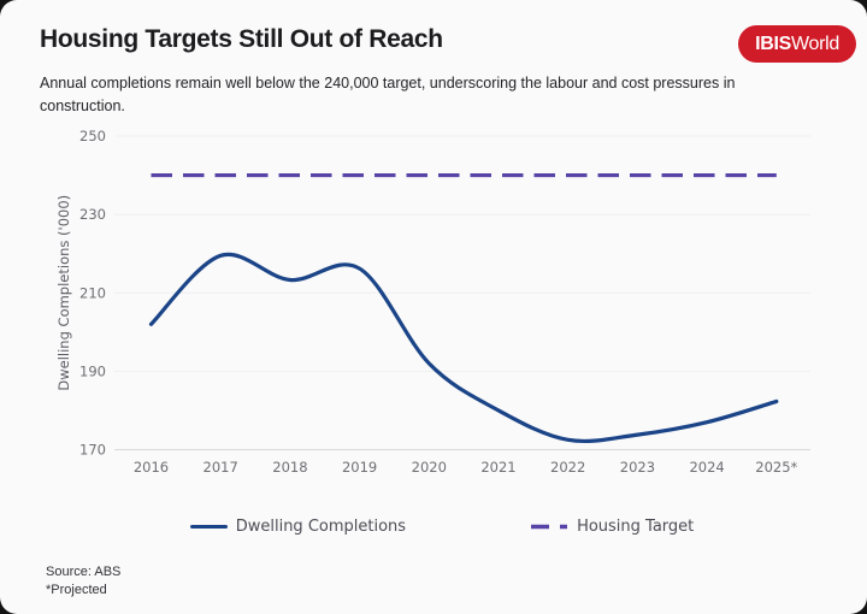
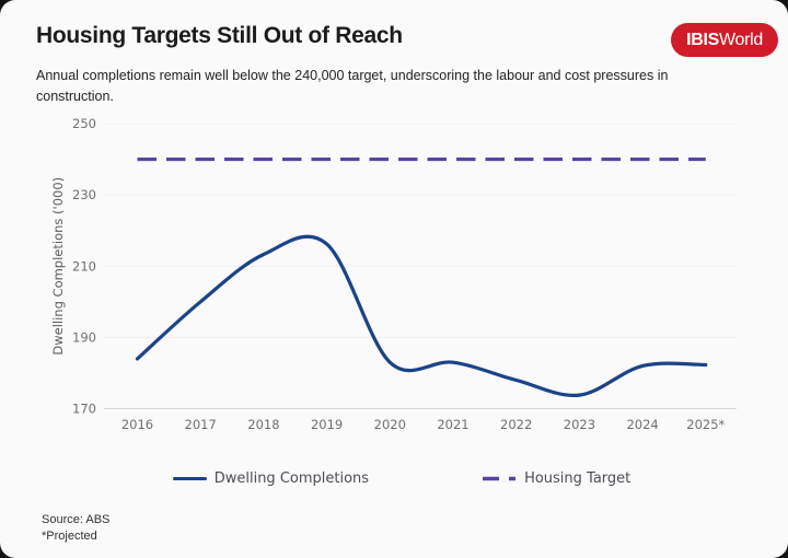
Dwelling Completions/2016: 202 -> 184
Dwelling Completions/2017: 220 -> 200
Dwelling Completions/2020: 192 -> 183
Dwelling Completions/2021: 180 -> 183
Dwelling Completions/2022: 172 -> 178
Dwelling Completions/2024: 177 -> 182
